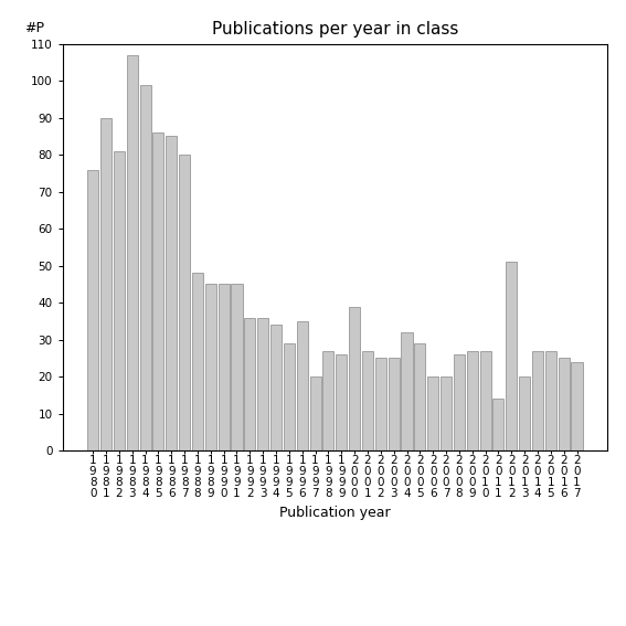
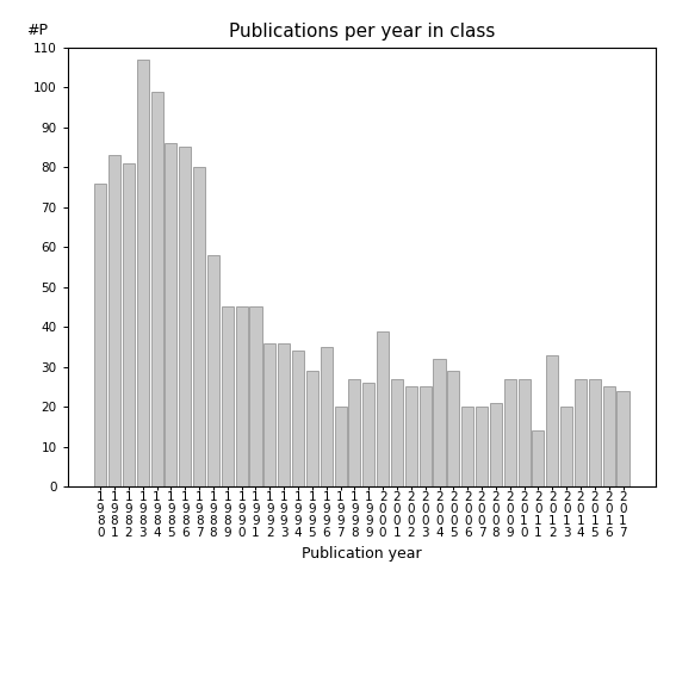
1 9 8 1: 90 -> 83
1 9 8 8: 48 -> 58
2 0 0 8: 26 -> 21
2 0 1 2: 51 -> 33
